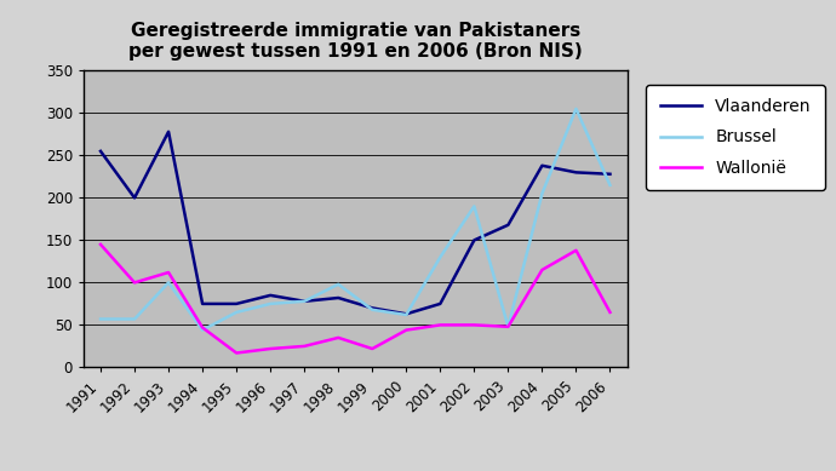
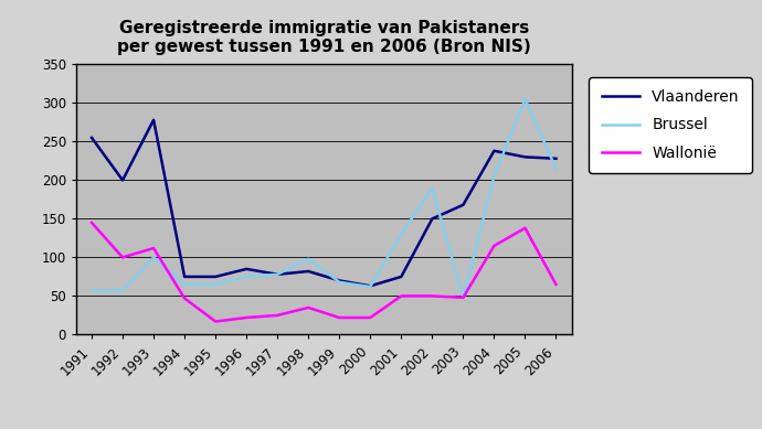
Brussel/1994: 44 -> 65
Wallonië/2000: 44 -> 22
